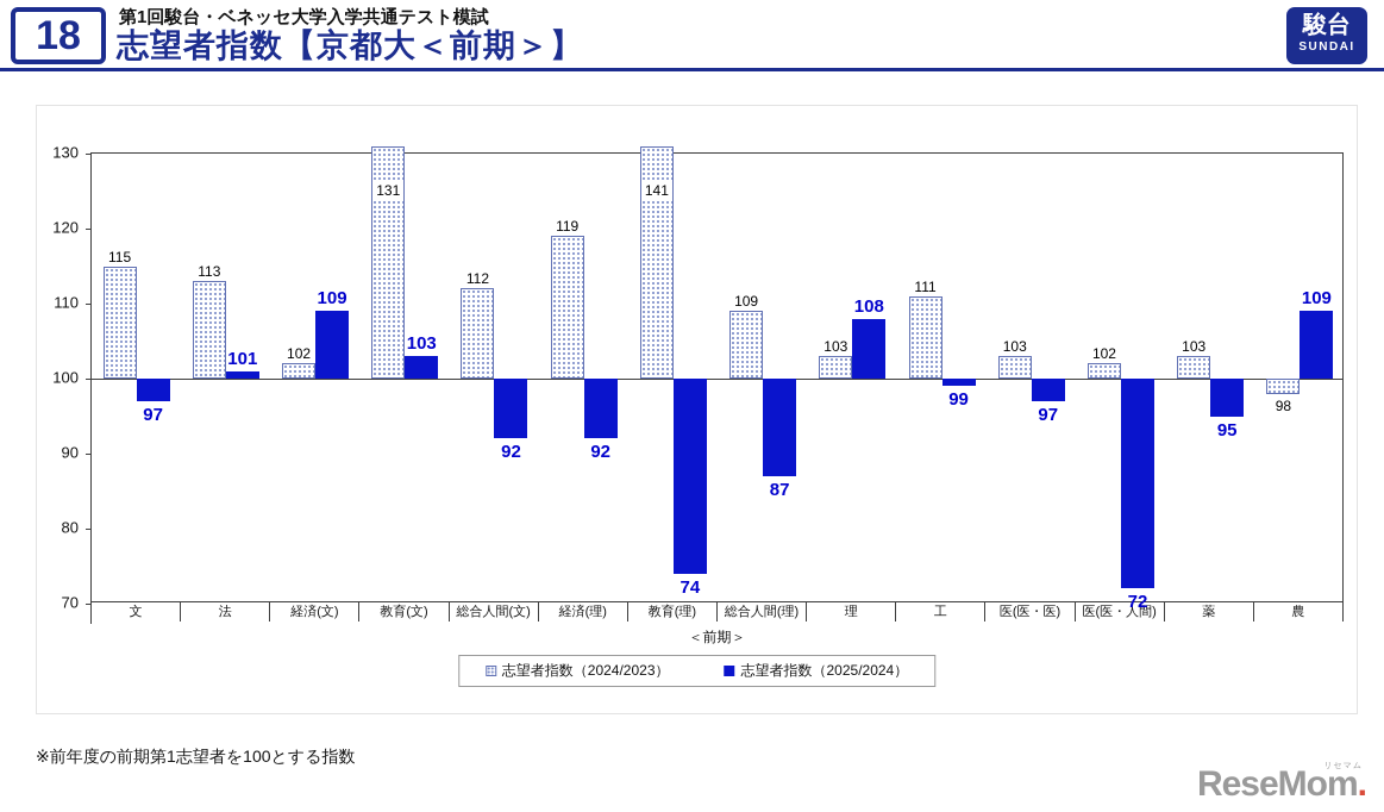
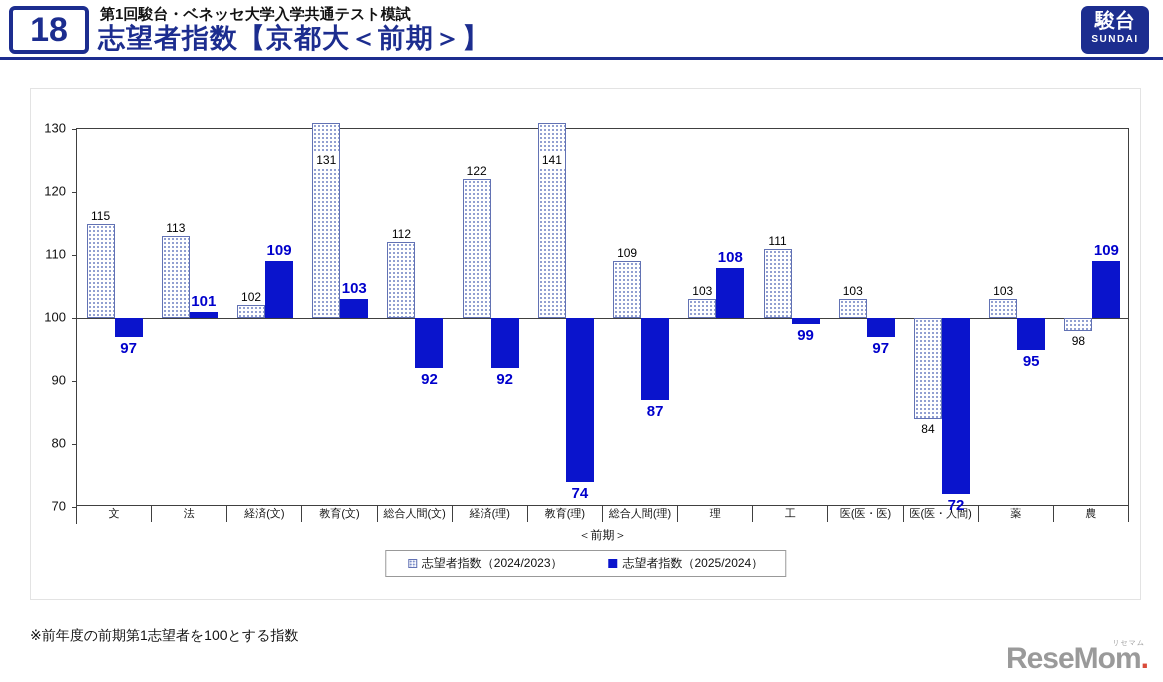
志望者指数（2024/2023）/経済(理): 119 -> 122
志望者指数（2024/2023）/医(医・人間): 102 -> 84
